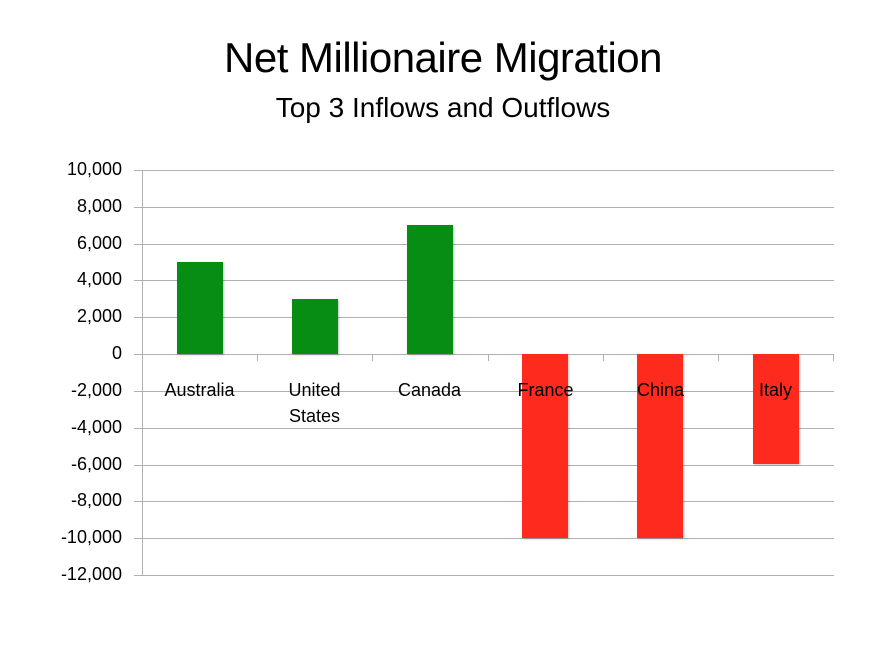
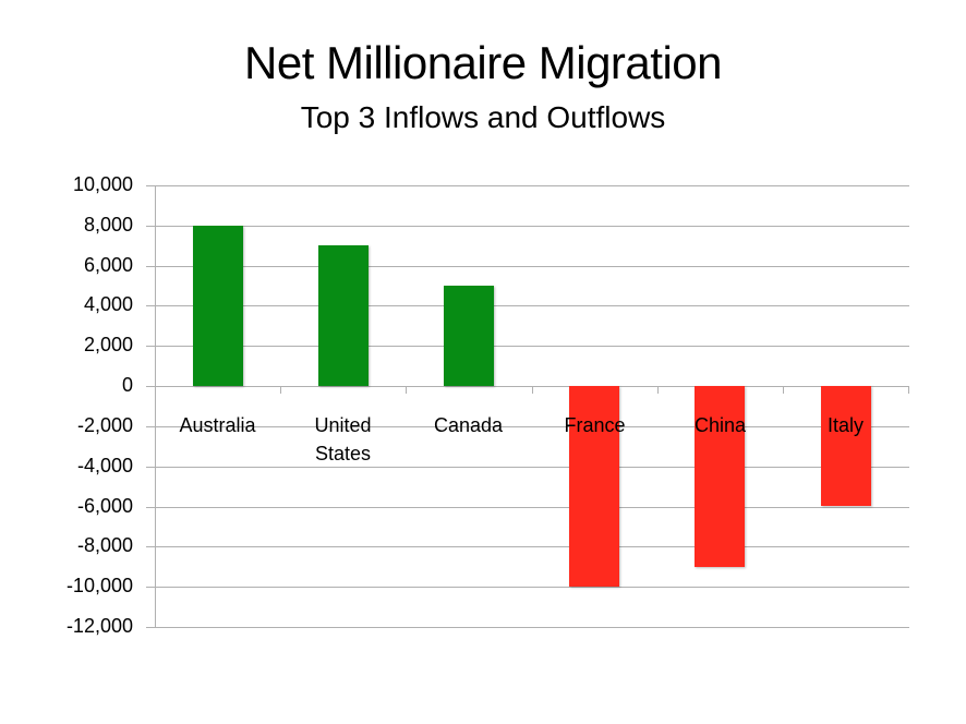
Australia: 5000 -> 8000
United States: 3000 -> 7000
Canada: 7000 -> 5000
China: -10000 -> -9000
